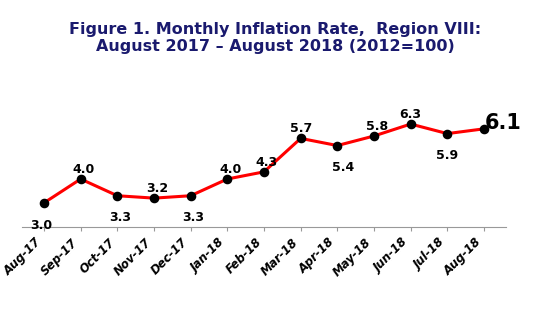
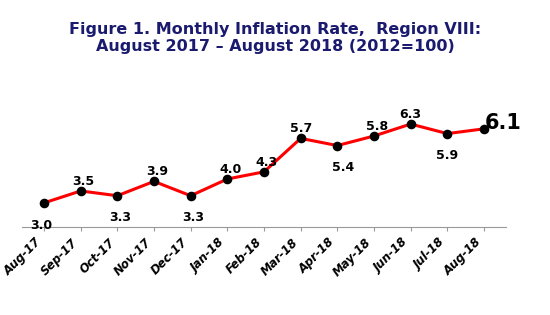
Sep-17: 4.0 -> 3.5
Nov-17: 3.2 -> 3.9
